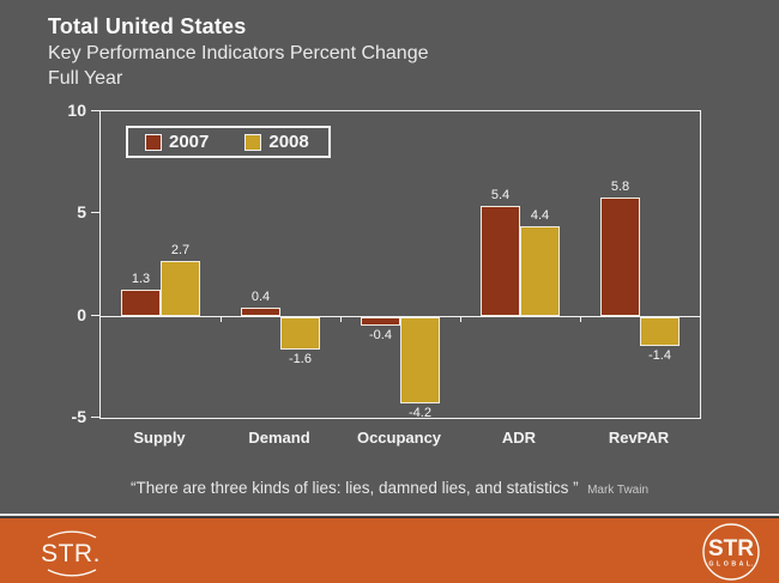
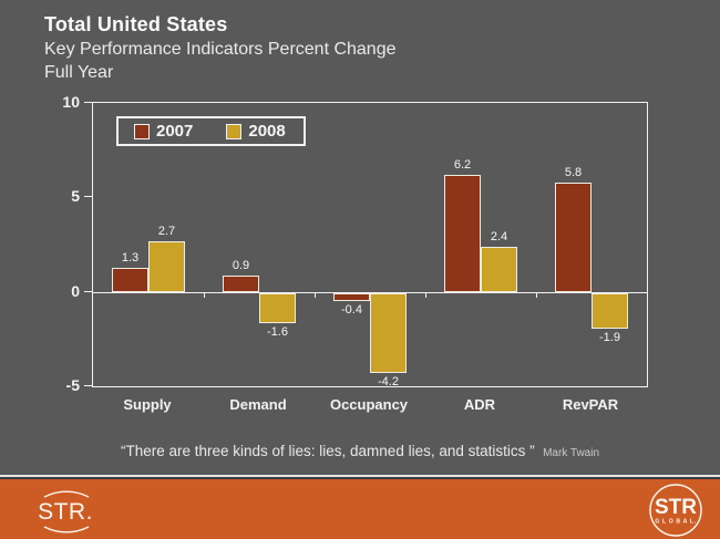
2007/Demand: 0.4 -> 0.9
2007/ADR: 5.4 -> 6.2
2008/ADR: 4.4 -> 2.4
2008/RevPAR: -1.4 -> -1.9
